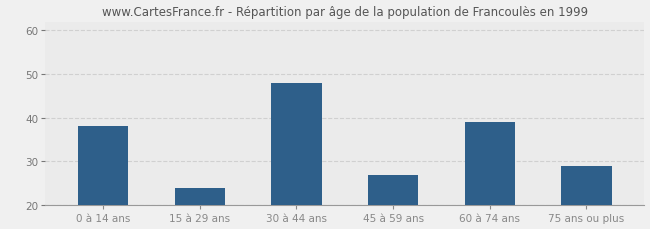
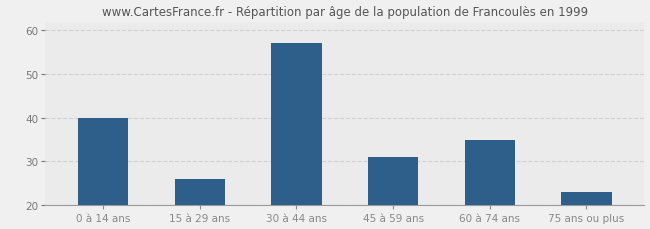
0 à 14 ans: 38 -> 40
15 à 29 ans: 24 -> 26
30 à 44 ans: 48 -> 57
45 à 59 ans: 27 -> 31
60 à 74 ans: 39 -> 35
75 ans ou plus: 29 -> 23
